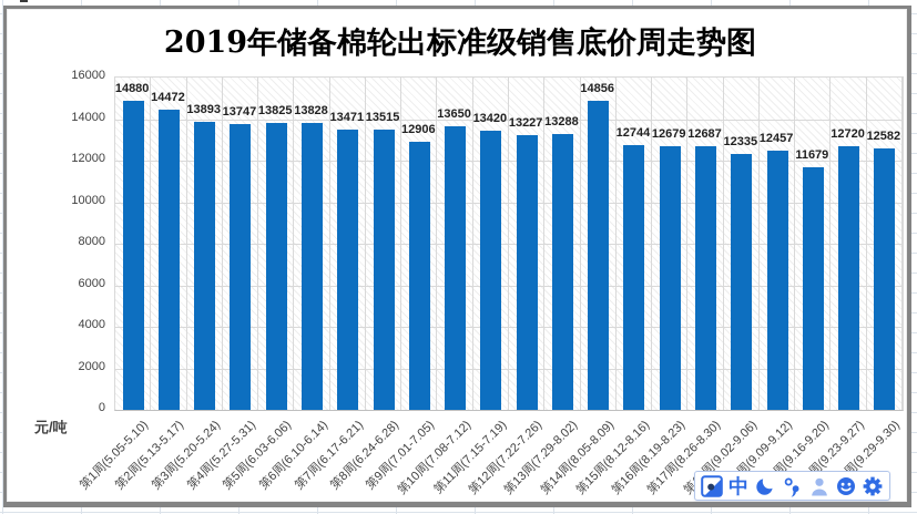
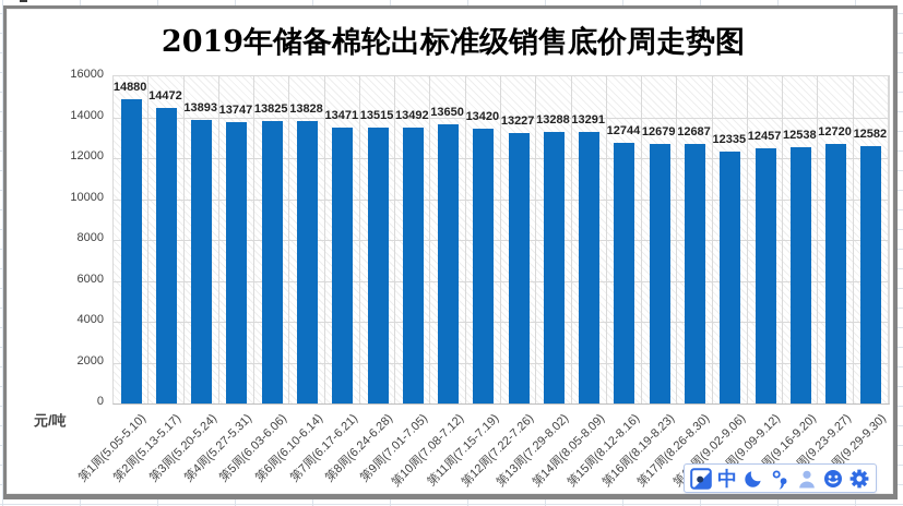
第9周(7.01-7.05): 12906 -> 13492
第14周(8.05-8.09): 14856 -> 13291
周(9.16-9.20): 11679 -> 12538
